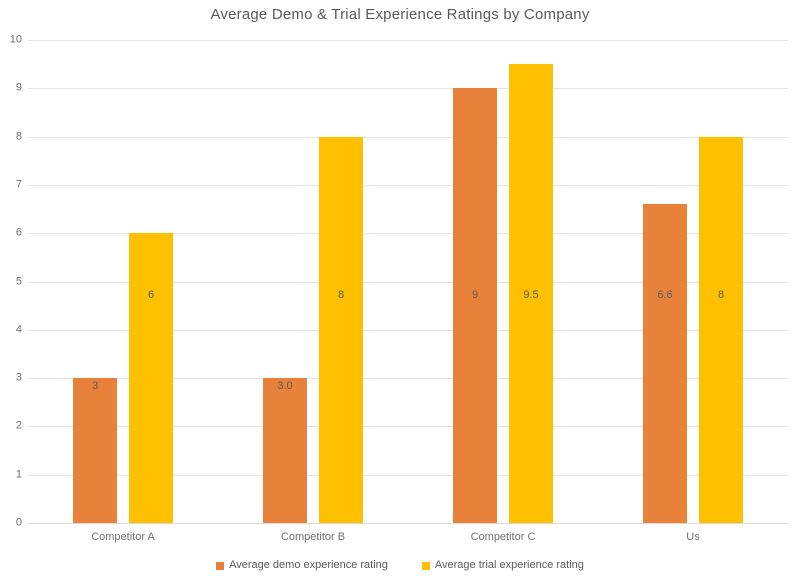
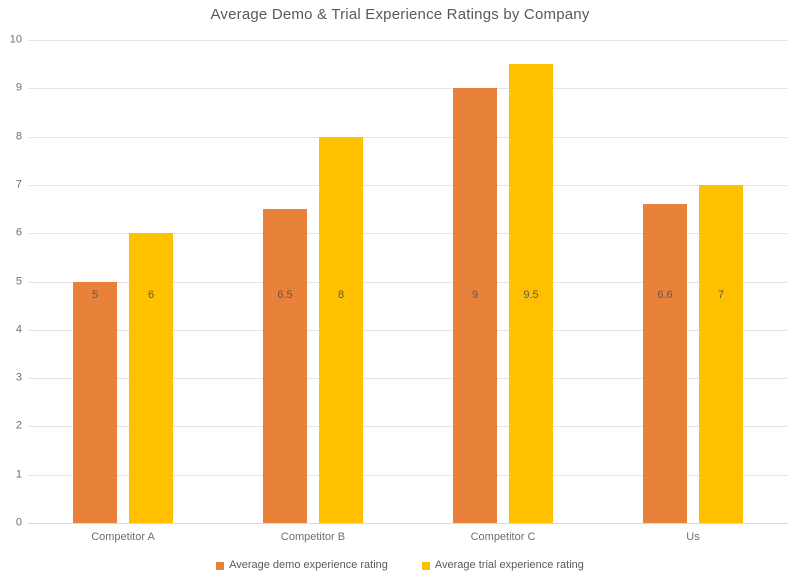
Average demo experience rating/Competitor A: 3 -> 5
Average demo experience rating/Competitor B: 3.0 -> 6.5
Average trial experience rating/Us: 8 -> 7
